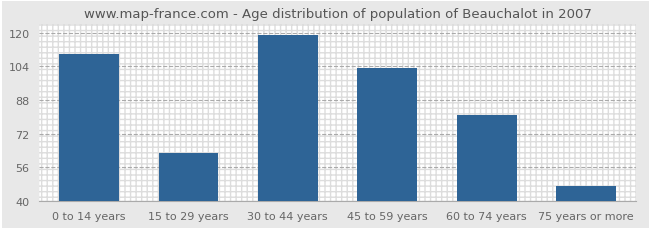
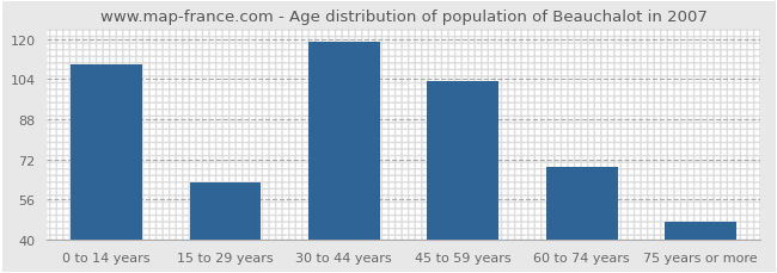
60 to 74 years: 81 -> 69
